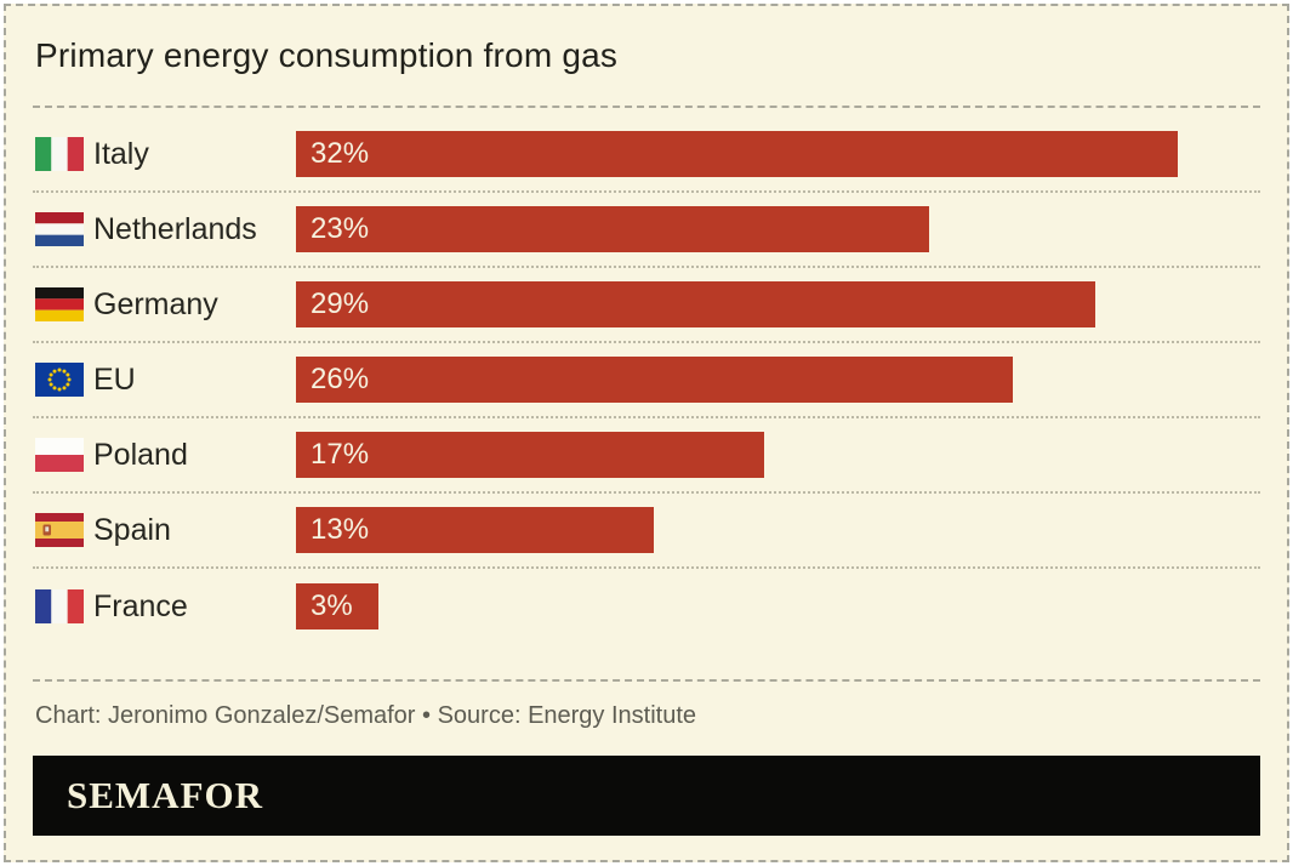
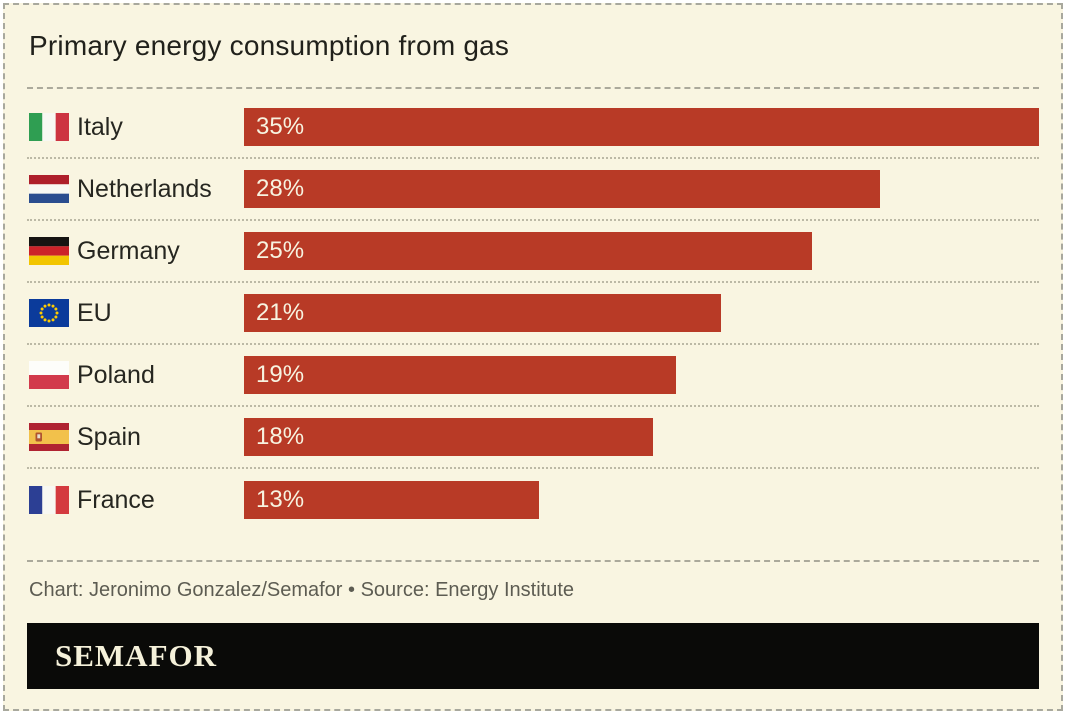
Italy: 32% -> 35%
Netherlands: 23% -> 28%
Germany: 29% -> 25%
EU: 26% -> 21%
Poland: 17% -> 19%
Spain: 13% -> 18%
France: 3% -> 13%
